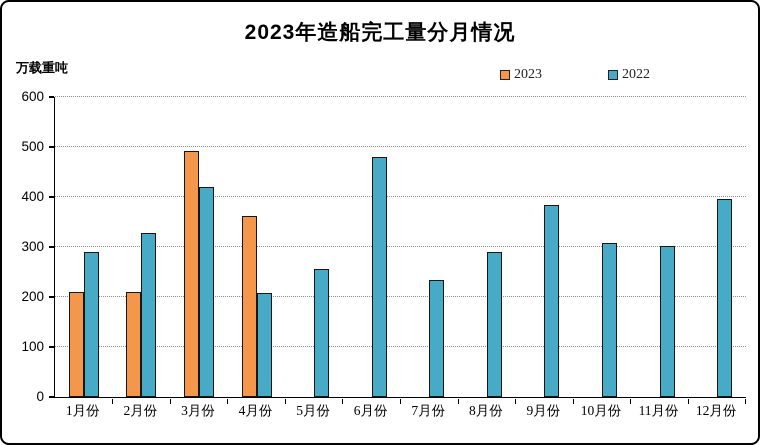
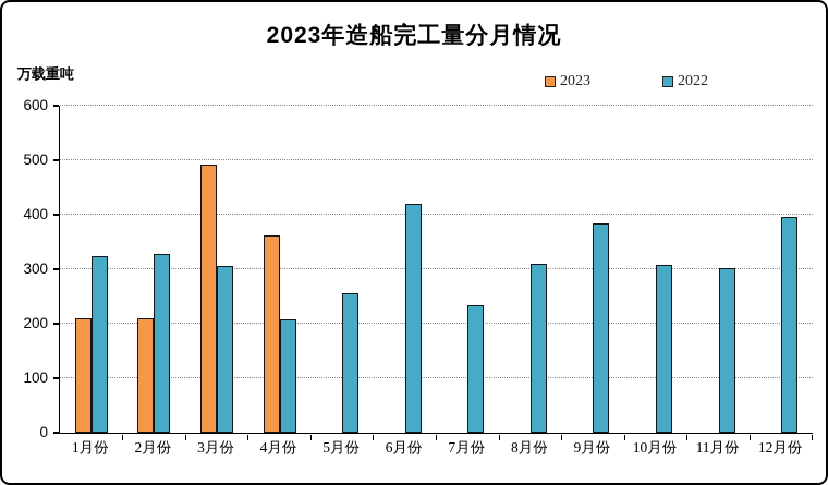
2022/1月份: 290 -> 320
2022/3月份: 420 -> 310
2022/6月份: 480 -> 420
2022/8月份: 290 -> 310
